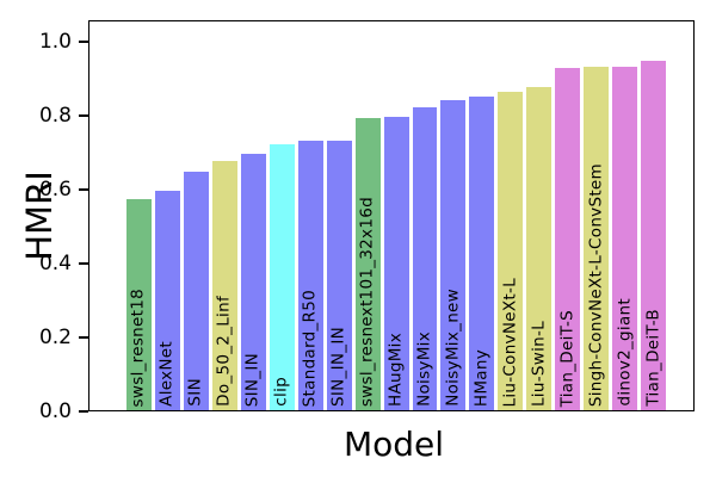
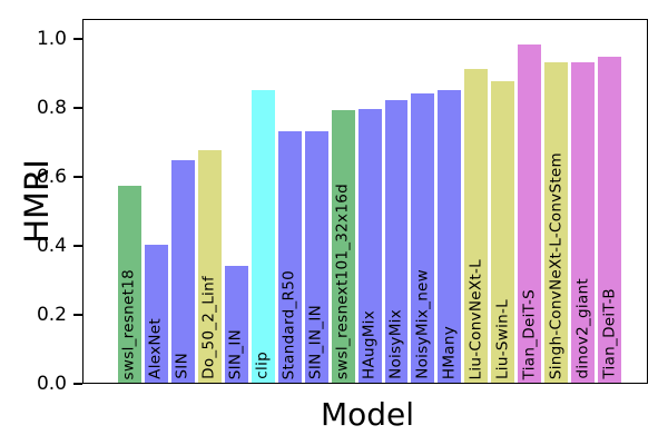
AlexNet: 0.59 -> 0.40
SIN_IN: 0.69 -> 0.34
clip: 0.72 -> 0.85
Liu-ConvNeXt-L: 0.86 -> 0.91
Tian_DeiT-S: 0.93 -> 0.98
